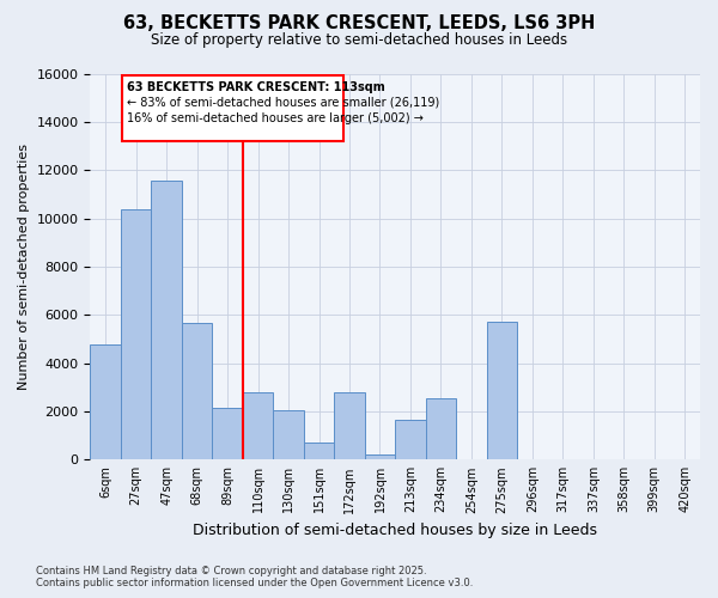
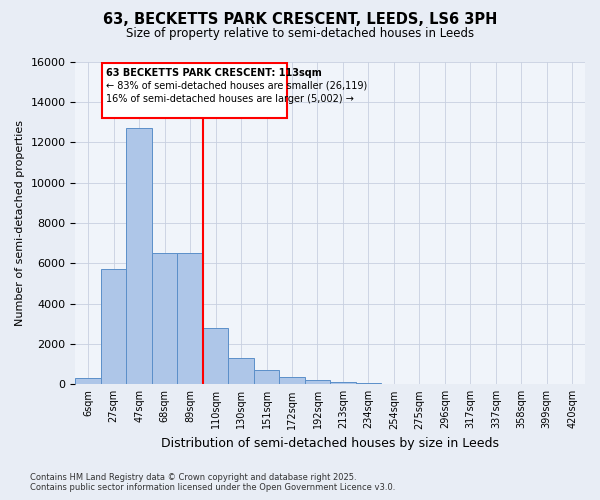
6sqm: 4750 -> 300
27sqm: 10350 -> 5700
47sqm: 11550 -> 12700
68sqm: 5650 -> 6500
89sqm: 2150 -> 6500
130sqm: 2050 -> 1300
172sqm: 2800 -> 380
213sqm: 1650 -> 100
234sqm: 2550 -> 50
275sqm: 5700 -> 0
